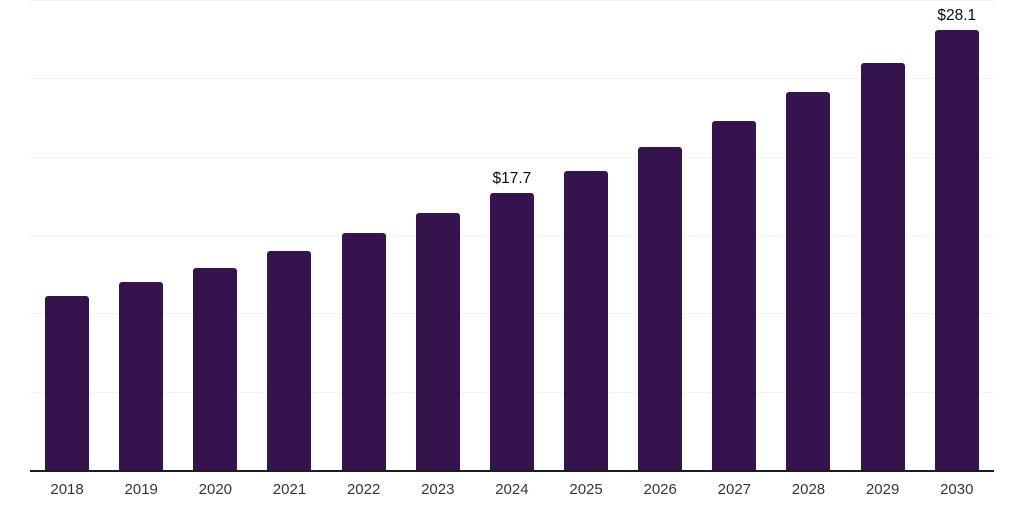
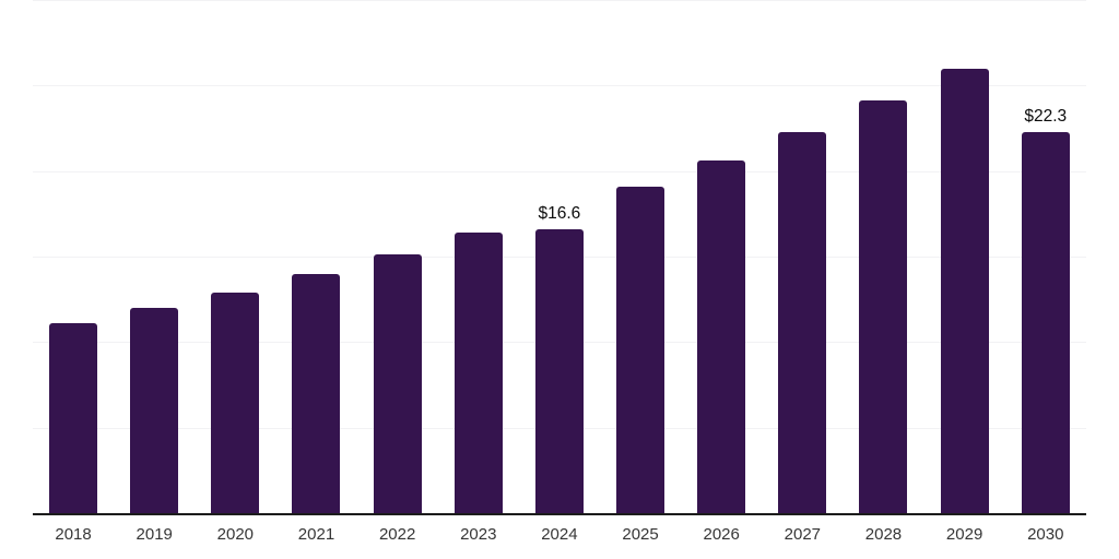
2024: $17.7 -> $16.6
2030: $28.1 -> $22.3
